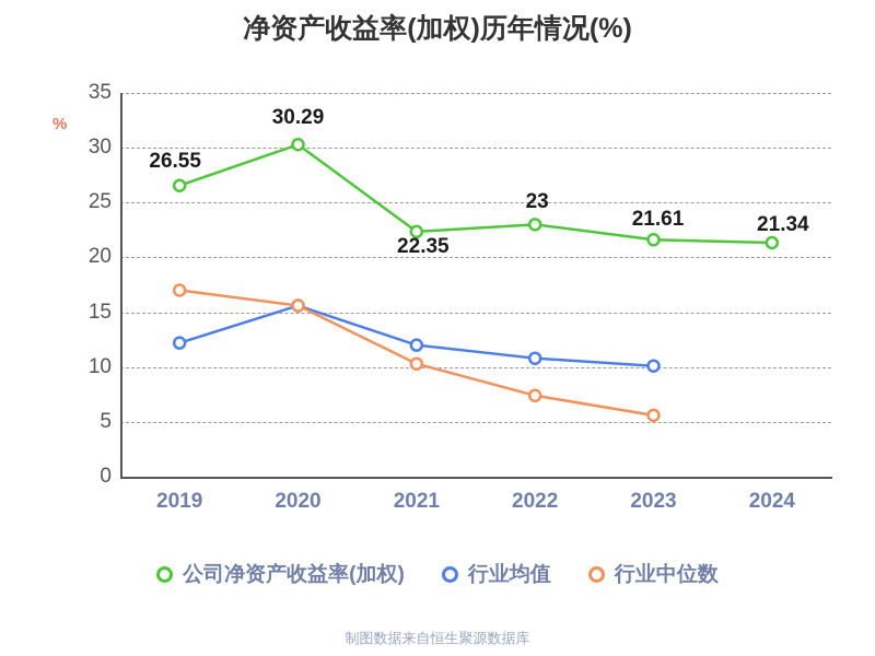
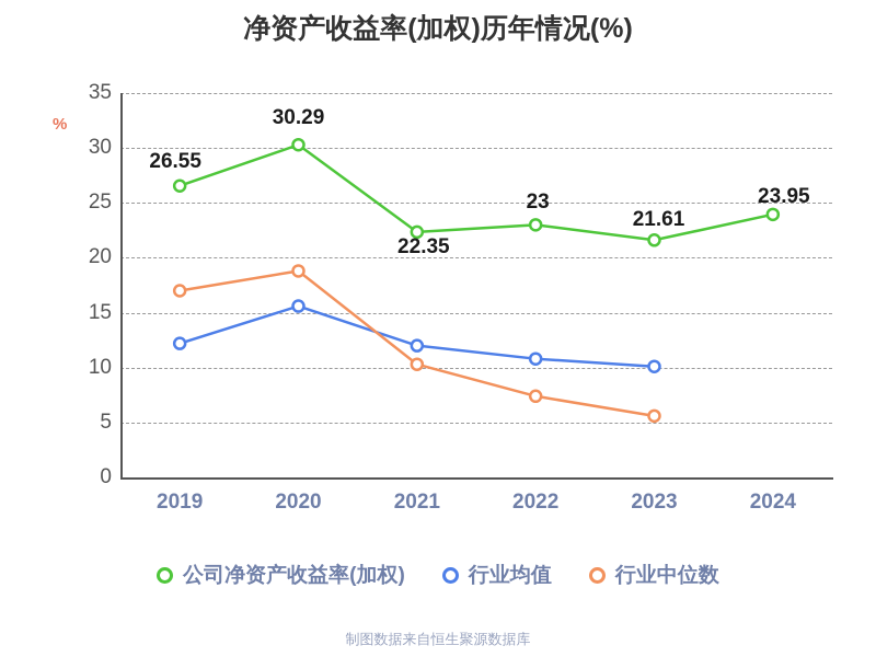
行业中位数/2020: 15.6 -> 18.8
公司净资产收益率(加权)/2024: 21.34 -> 23.95
